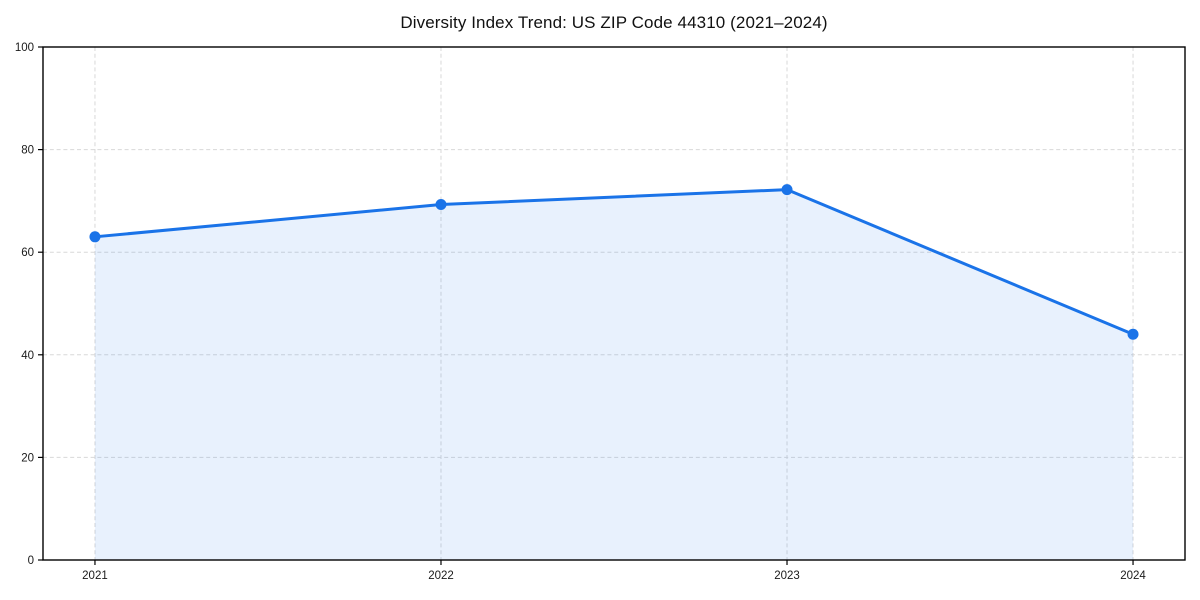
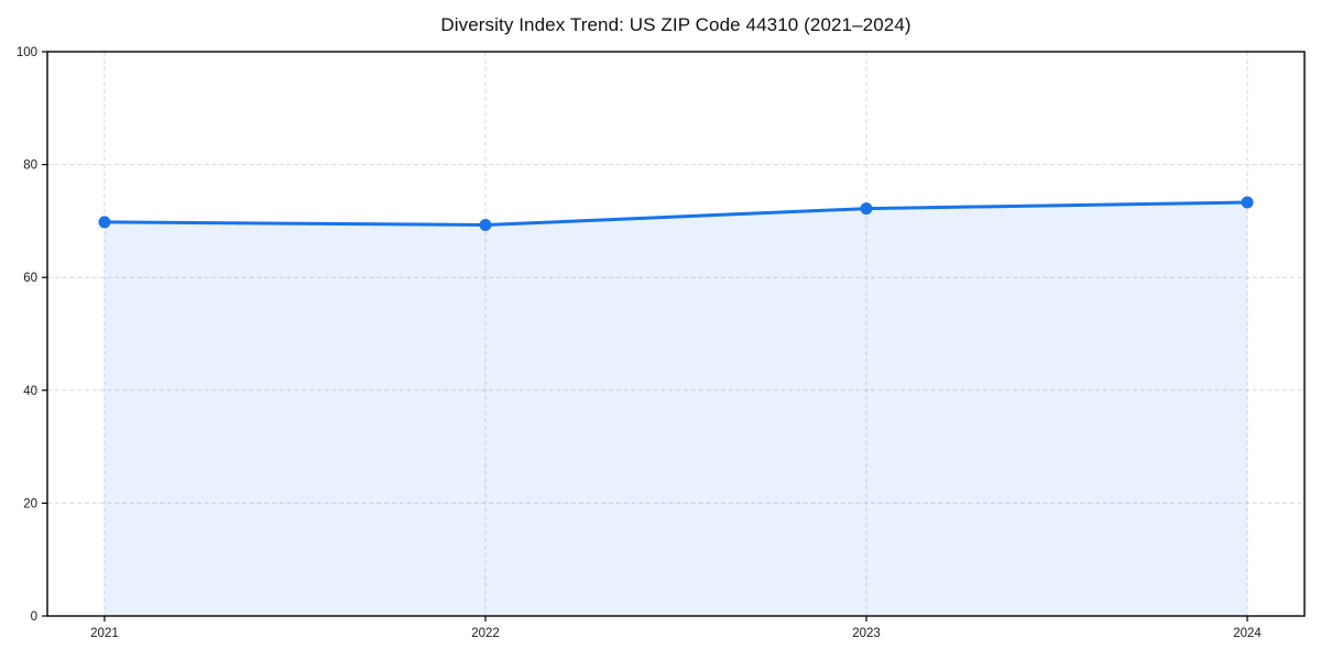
2021: 63 -> 70
2024: 44 -> 73
